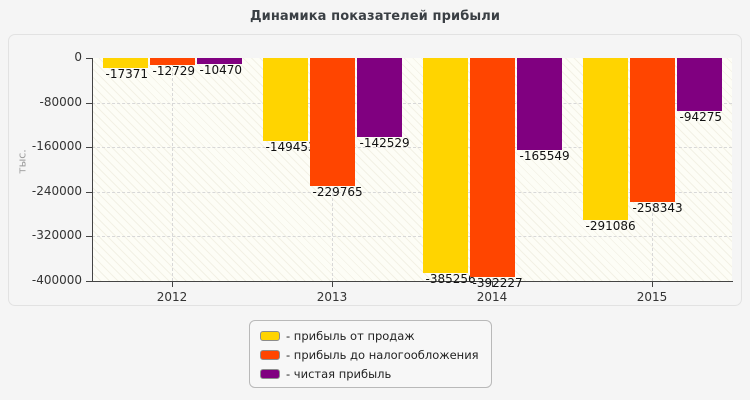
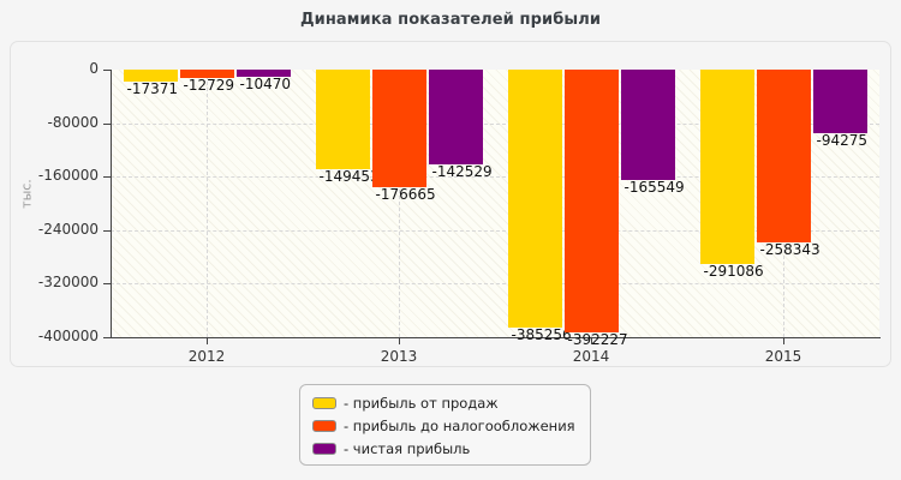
- прибыль до налогообложения/2013: -229765 -> -176665
